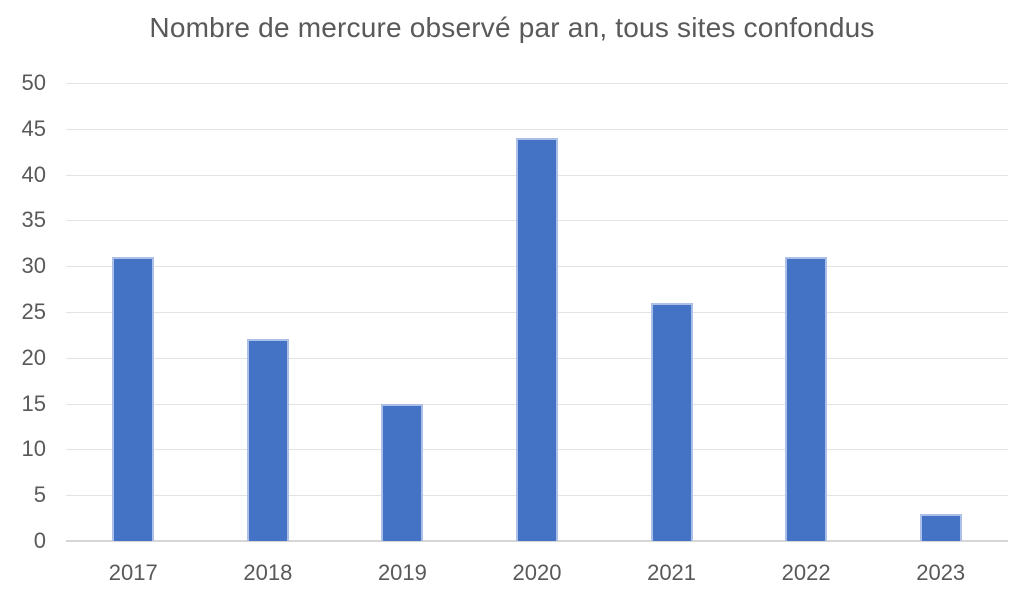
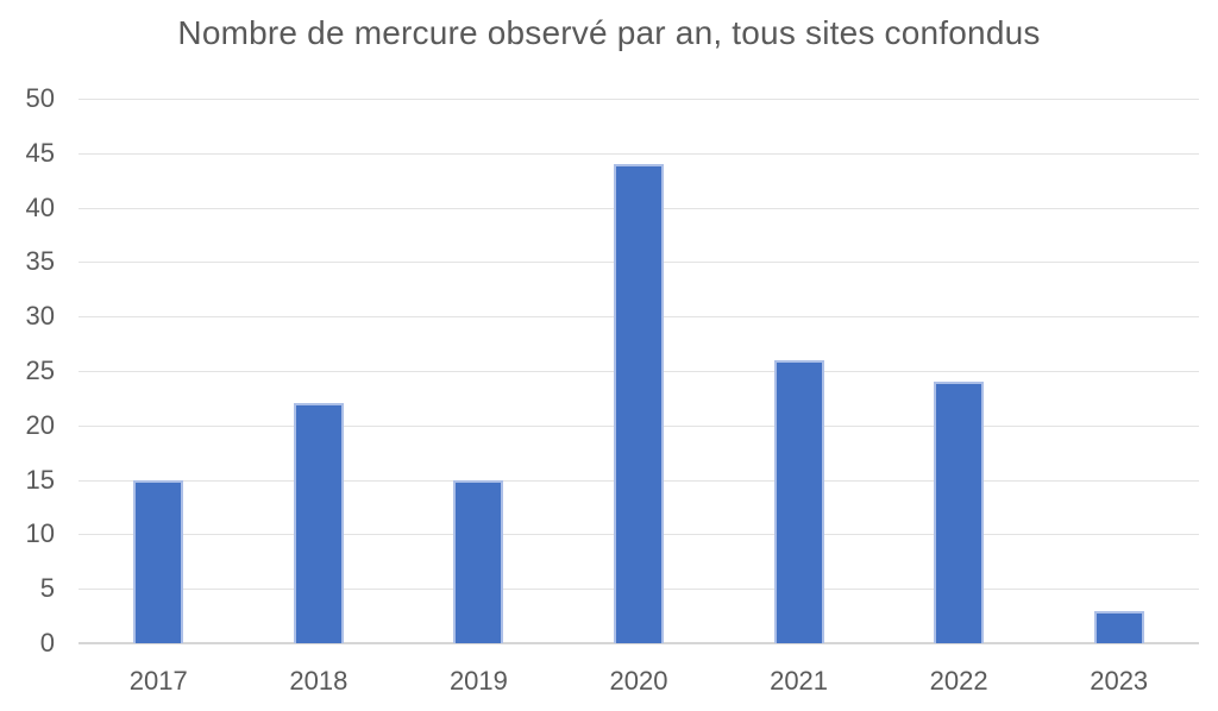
2017: 31 -> 15
2022: 31 -> 24
